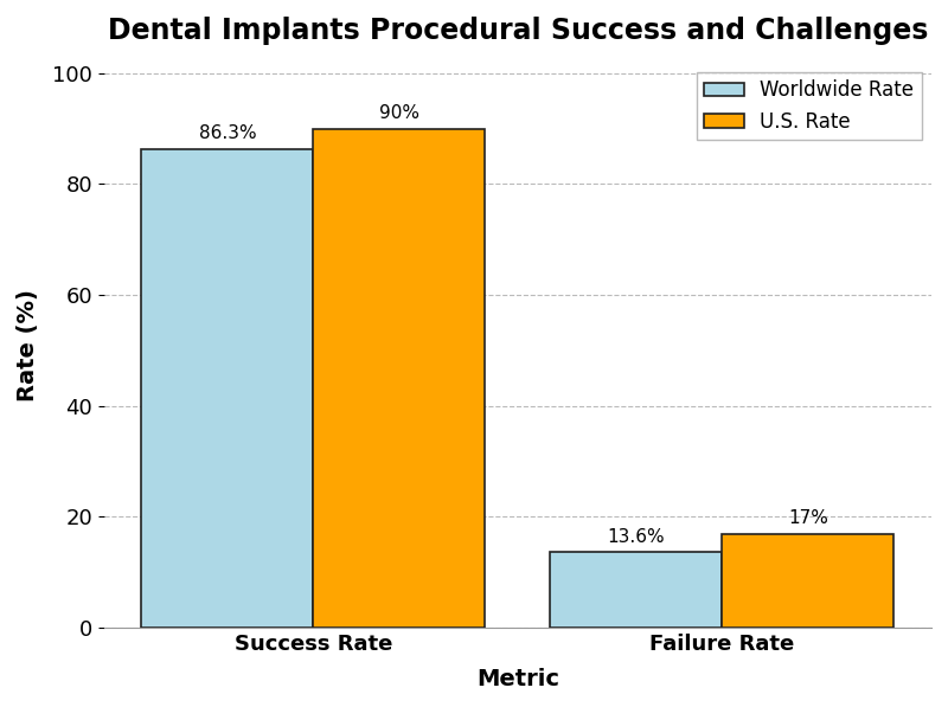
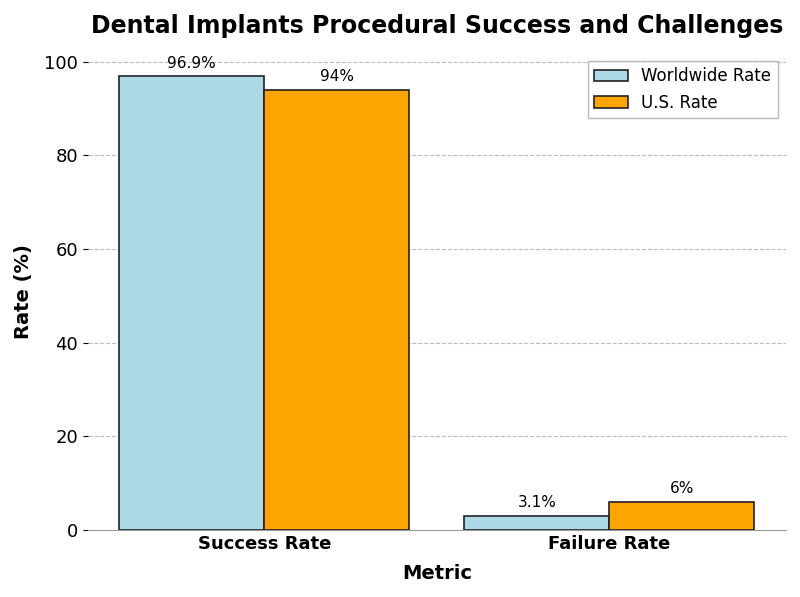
Worldwide Rate/Success Rate: 86.3% -> 96.9%
U.S. Rate/Success Rate: 90% -> 94%
Worldwide Rate/Failure Rate: 13.6% -> 3.1%
U.S. Rate/Failure Rate: 17% -> 6%
